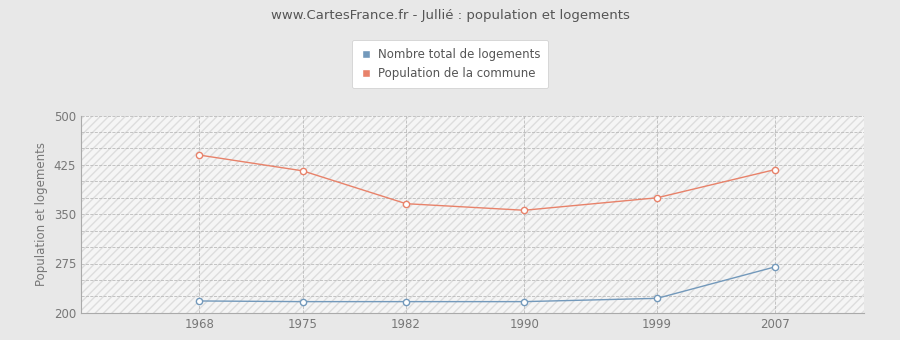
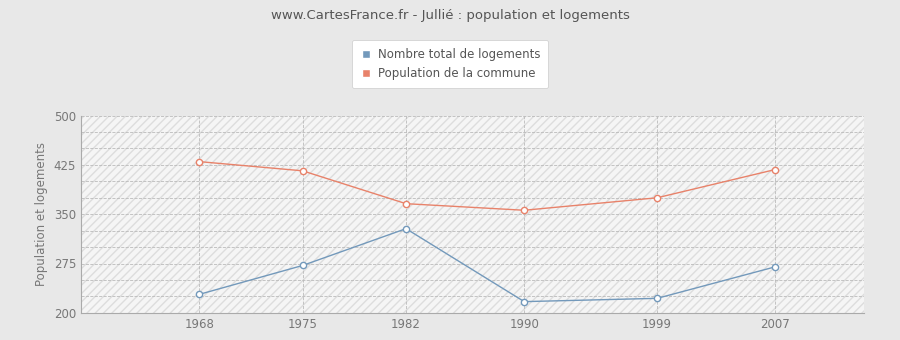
Nombre total de logements/1968: 218 -> 228
Population de la commune/1968: 440 -> 430
Nombre total de logements/1975: 217 -> 272
Nombre total de logements/1982: 217 -> 328
